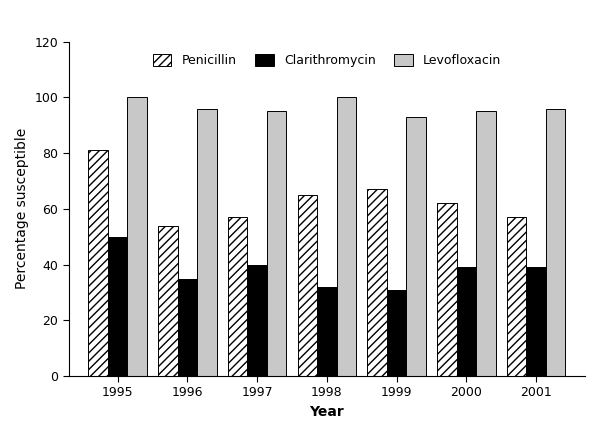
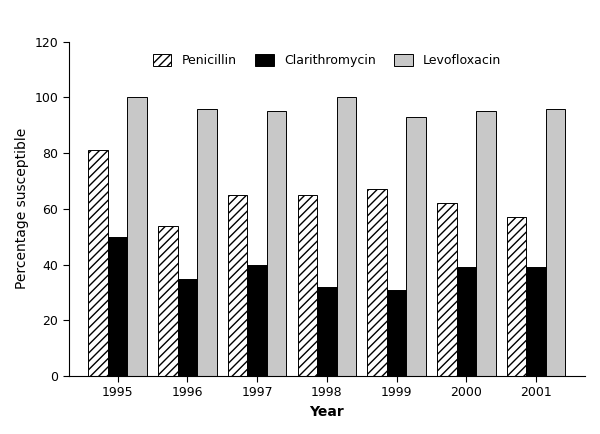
Penicillin/1997: 57 -> 65
